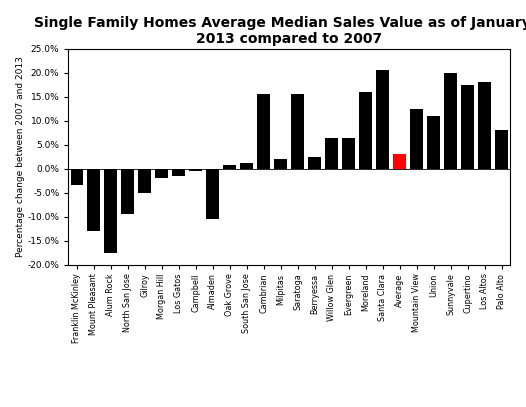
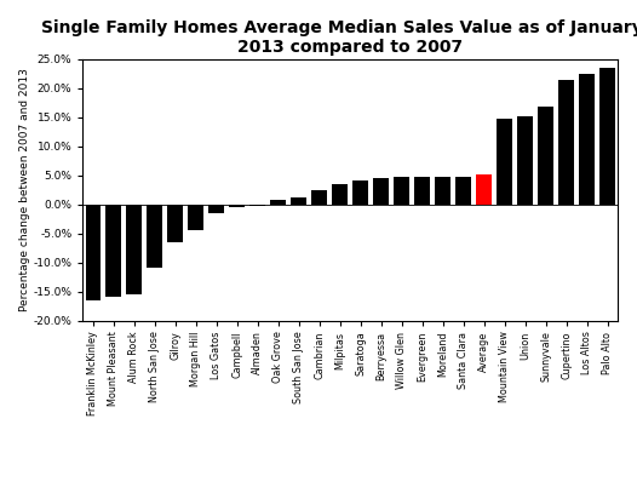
Franklin McKinley: -3.5% -> -16.5%
Mount Pleasant: -13.0% -> -16.0%
Alum Rock: -17.5% -> -15.5%
North San Jose: -9.5% -> -11.0%
Gilroy: -5.0% -> -6.5%
Morgan Hill: -2.0% -> -4.5%
Almaden: -10.5% -> -0.2%
Cambrian: 15.5% -> 2.5%
Milpitas: 2.0% -> 3.5%
Saratoga: 15.5% -> 4.2%
Berryessa: 2.5% -> 4.5%
Willow Glen: 6.5% -> 4.7%
Evergreen: 6.5% -> 4.7%
Moreland: 16.0% -> 4.7%
Santa Clara: 20.5% -> 4.7%
Average: 3.0% -> 5.2%
Mountain View: 12.5% -> 14.7%
Union: 11.0% -> 15.1%
Sunnyvale: 20.0% -> 16.8%
Cupertino: 17.5% -> 21.5%
Los Altos: 18.0% -> 22.5%
Palo Alto: 8.0% -> 23.5%
